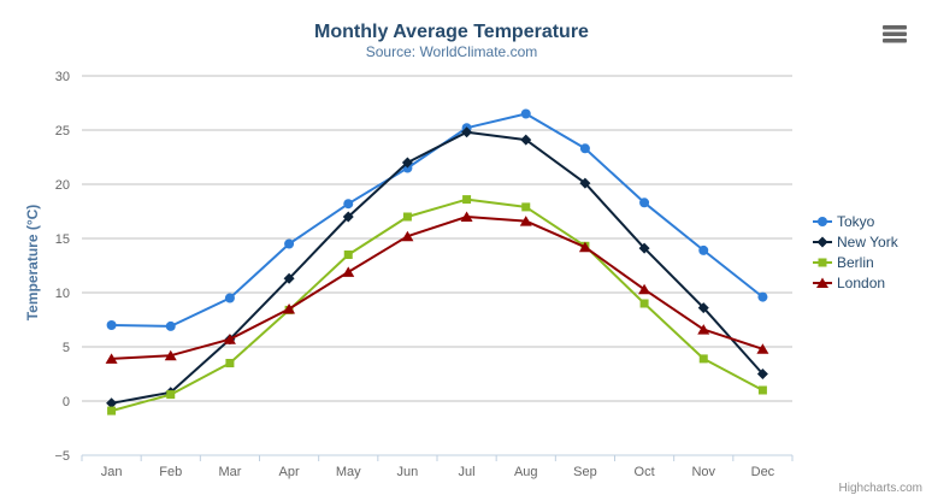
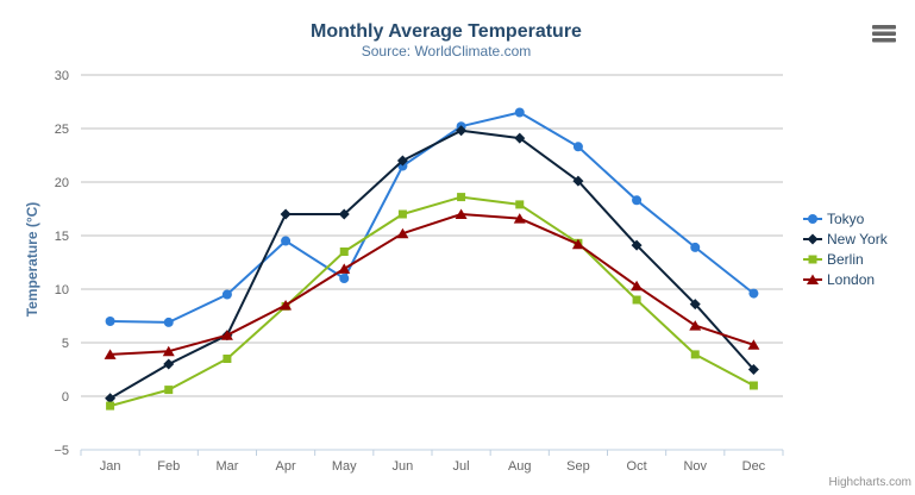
New York/Feb: 1 -> 3
New York/Apr: 11 -> 17
Tokyo/May: 18 -> 11
